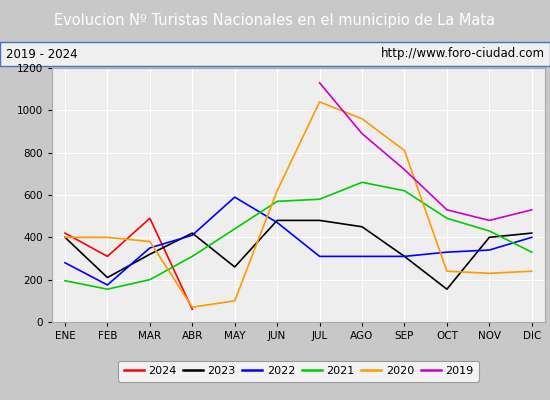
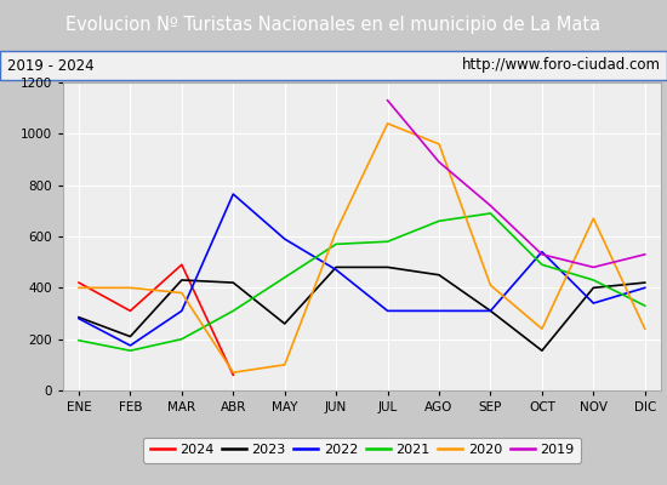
2023/ENE: 400 -> 285
2023/MAR: 320 -> 430
2022/MAR: 350 -> 310
2022/ABR: 410 -> 765
2021/SEP: 620 -> 690
2020/SEP: 810 -> 410
2022/OCT: 330 -> 540
2020/NOV: 230 -> 670
